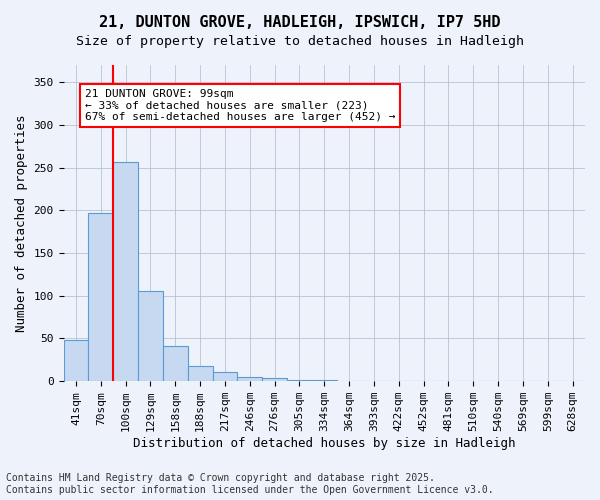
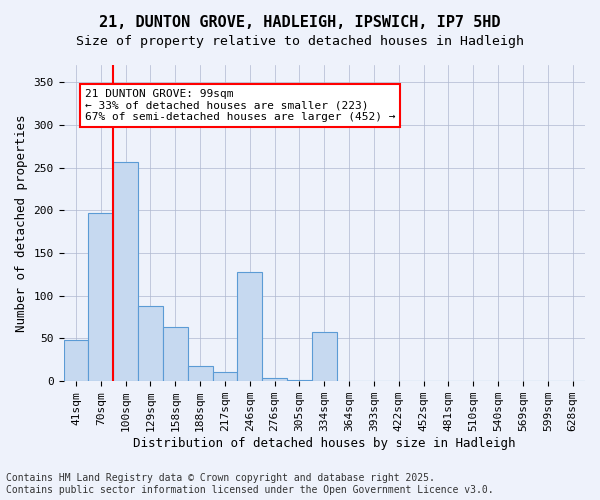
129sqm: 105 -> 88
158sqm: 41 -> 64
246sqm: 5 -> 128
334sqm: 1 -> 58
